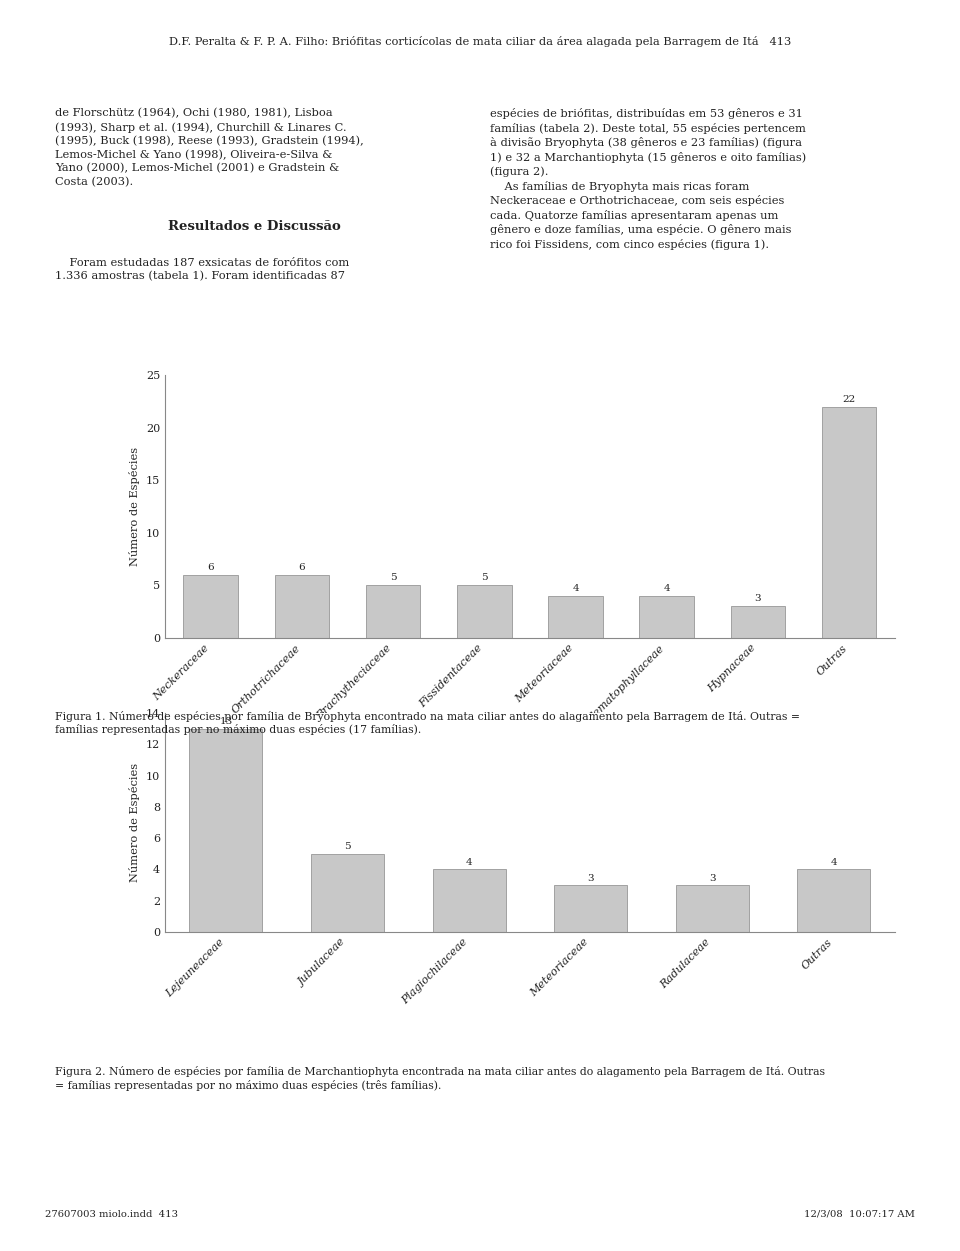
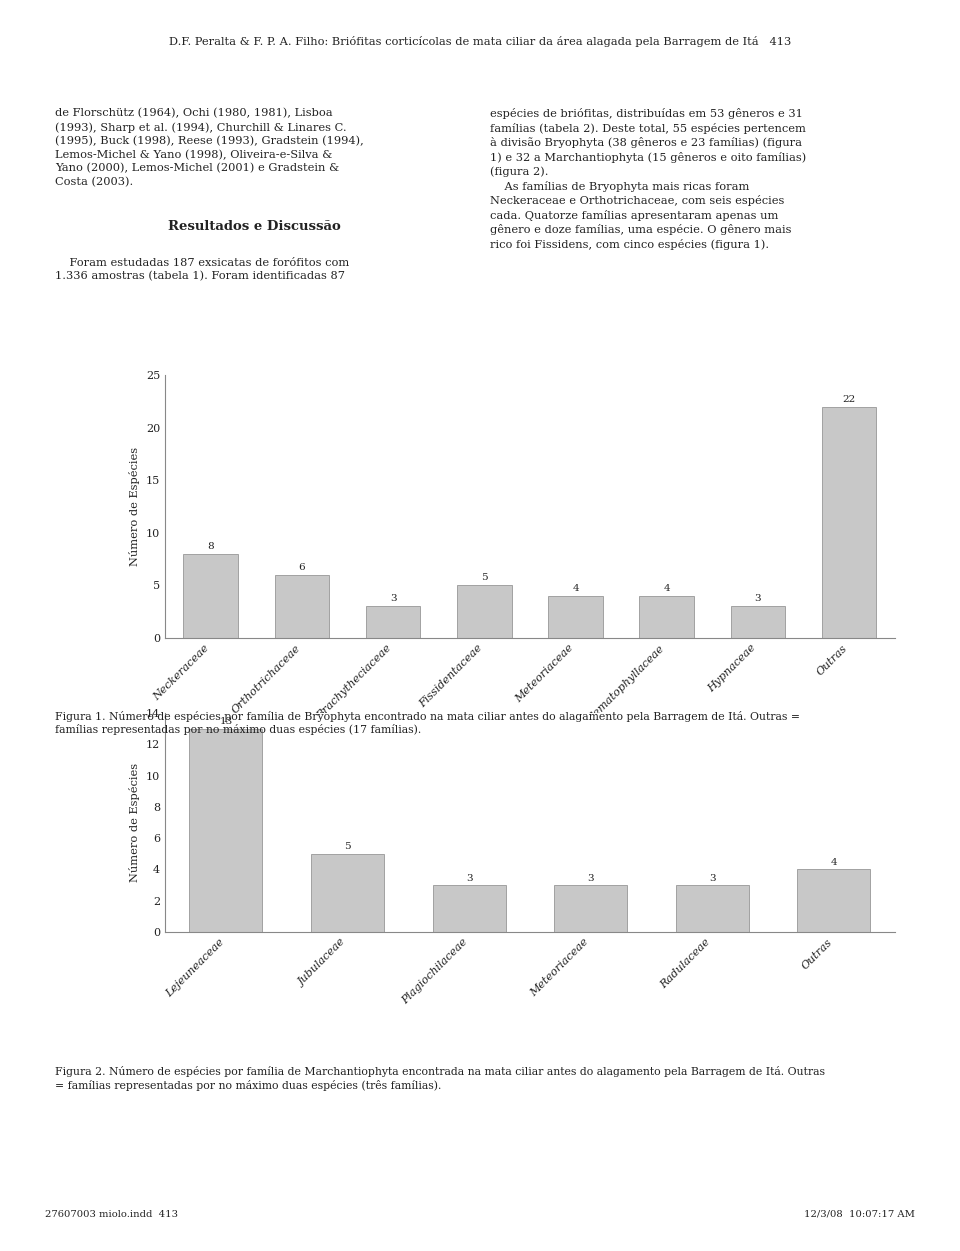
Neckeraceae: 6 -> 8
Brachytheciaceae: 5 -> 3
Plagiochilaceae: 4 -> 3
